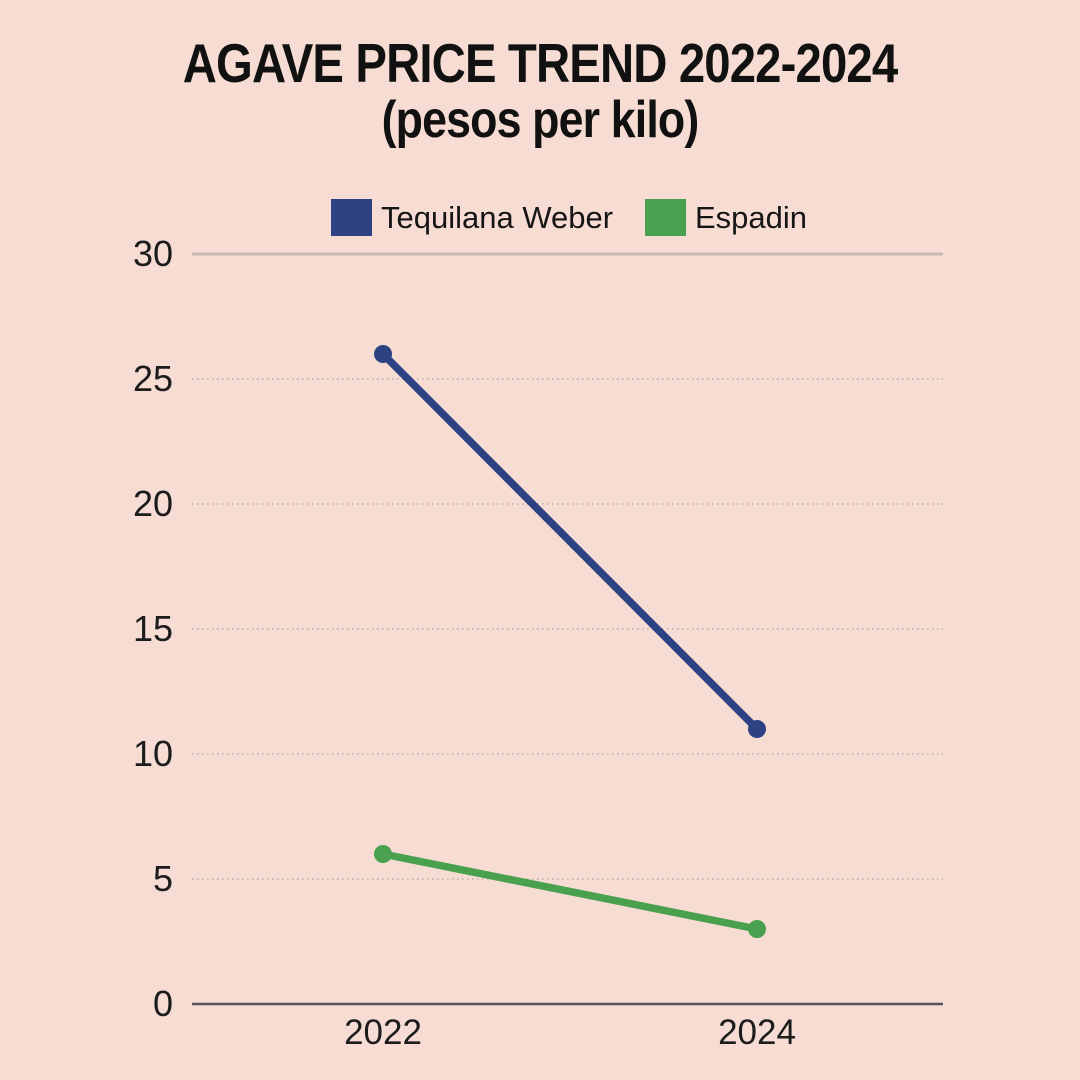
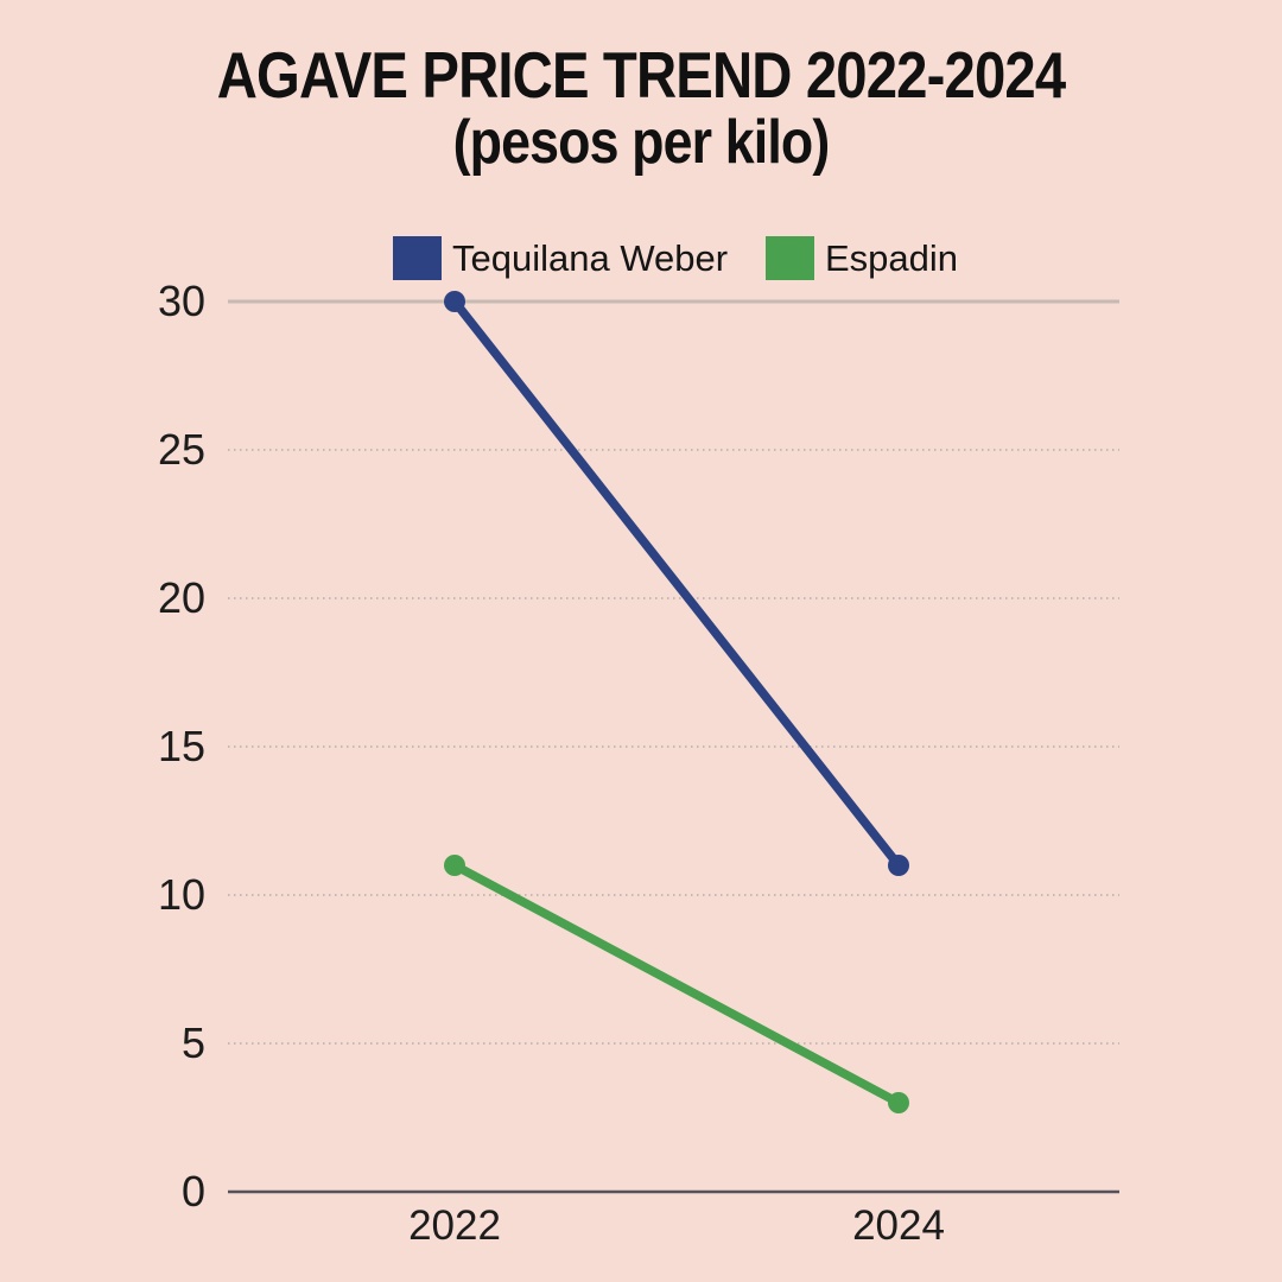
Tequilana Weber/2022: 26 -> 30
Espadin/2022: 6 -> 11
